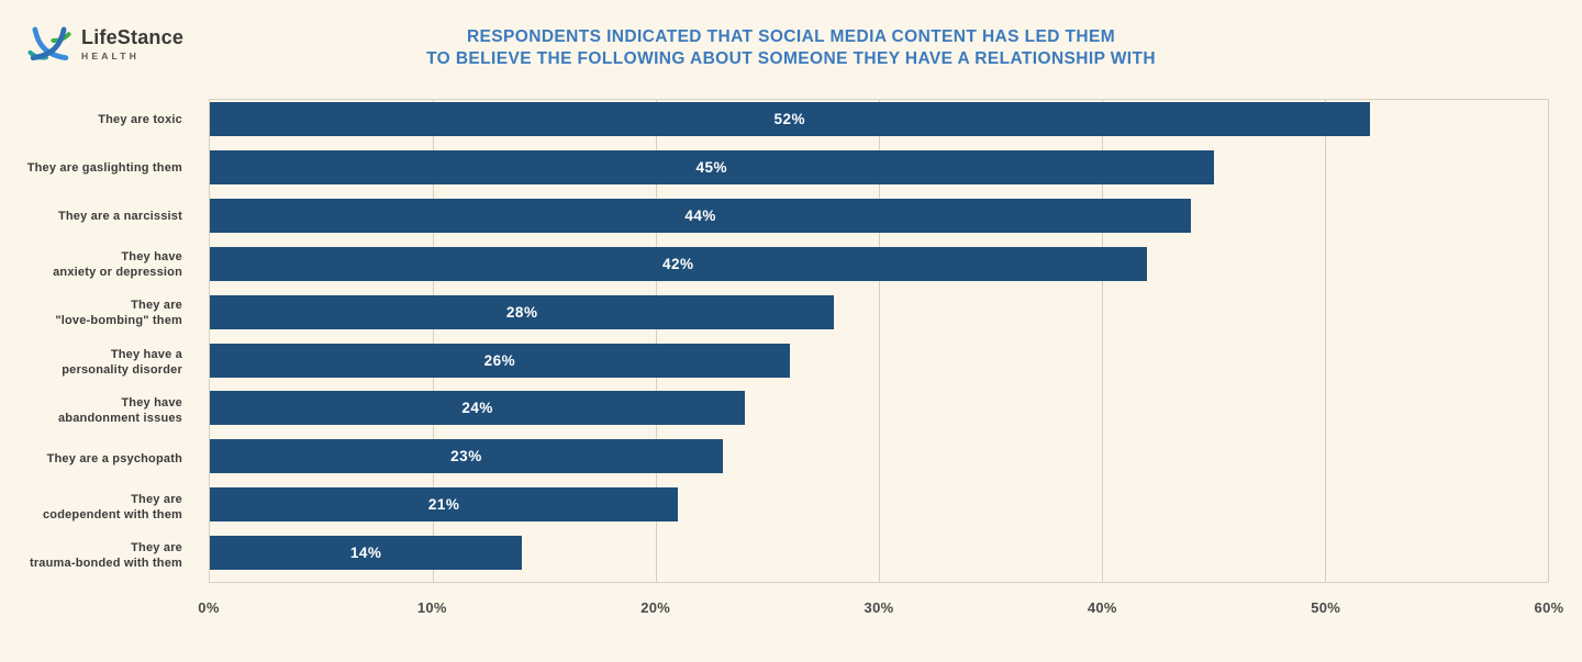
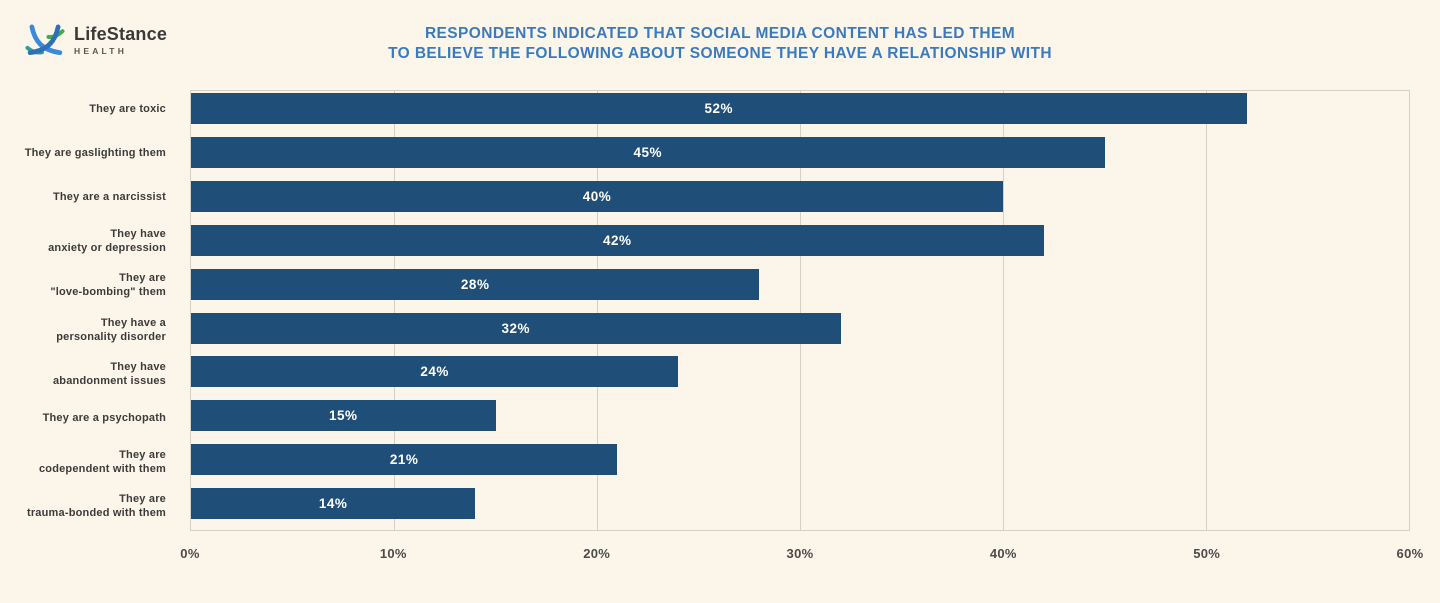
They are a narcissist: 44% -> 40%
They have a personality disorder: 26% -> 32%
They are a psychopath: 23% -> 15%
